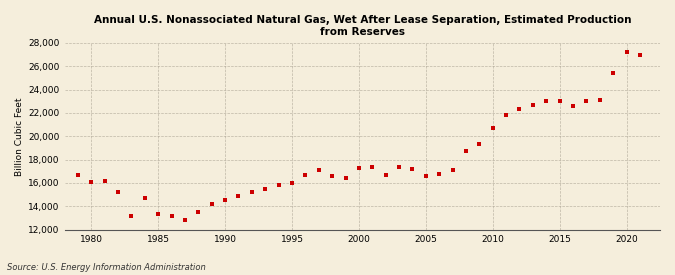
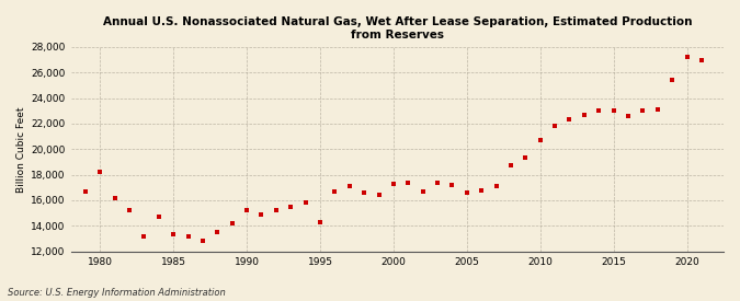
1980: 16,100 -> 18,200
1990: 14,500 -> 15,200
1995: 16,000 -> 14,300
